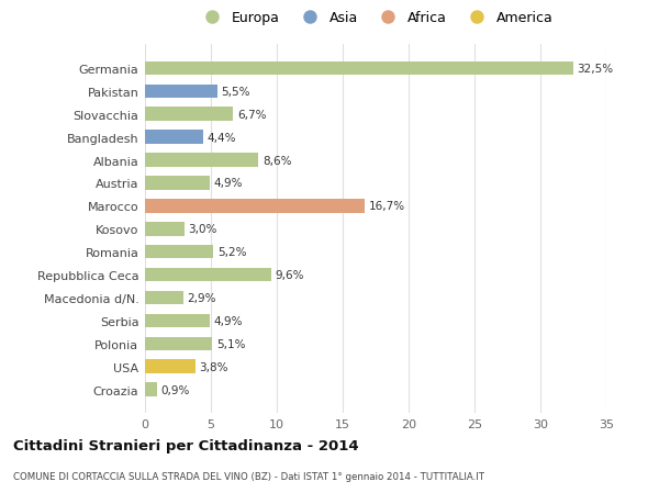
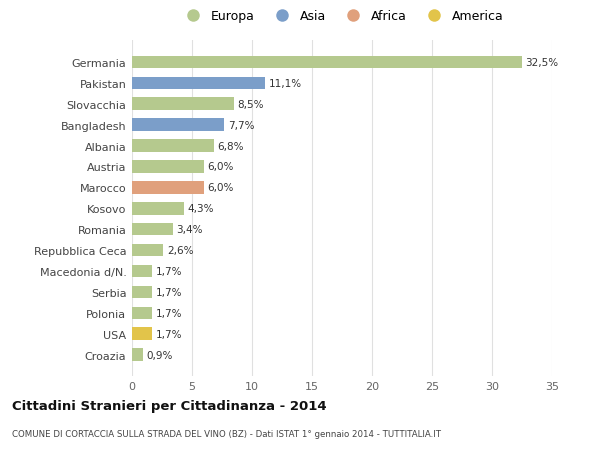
Pakistan: 5,5% -> 11,1%
Slovacchia: 6,7% -> 8,5%
Bangladesh: 4,4% -> 7,7%
Albania: 8,6% -> 6,8%
Austria: 4,9% -> 6,0%
Marocco: 16,7% -> 6,0%
Kosovo: 3,0% -> 4,3%
Romania: 5,2% -> 3,4%
Repubblica Ceca: 9,6% -> 2,6%
Macedonia d/N.: 2,9% -> 1,7%
Serbia: 4,9% -> 1,7%
Polonia: 5,1% -> 1,7%
USA: 3,8% -> 1,7%
